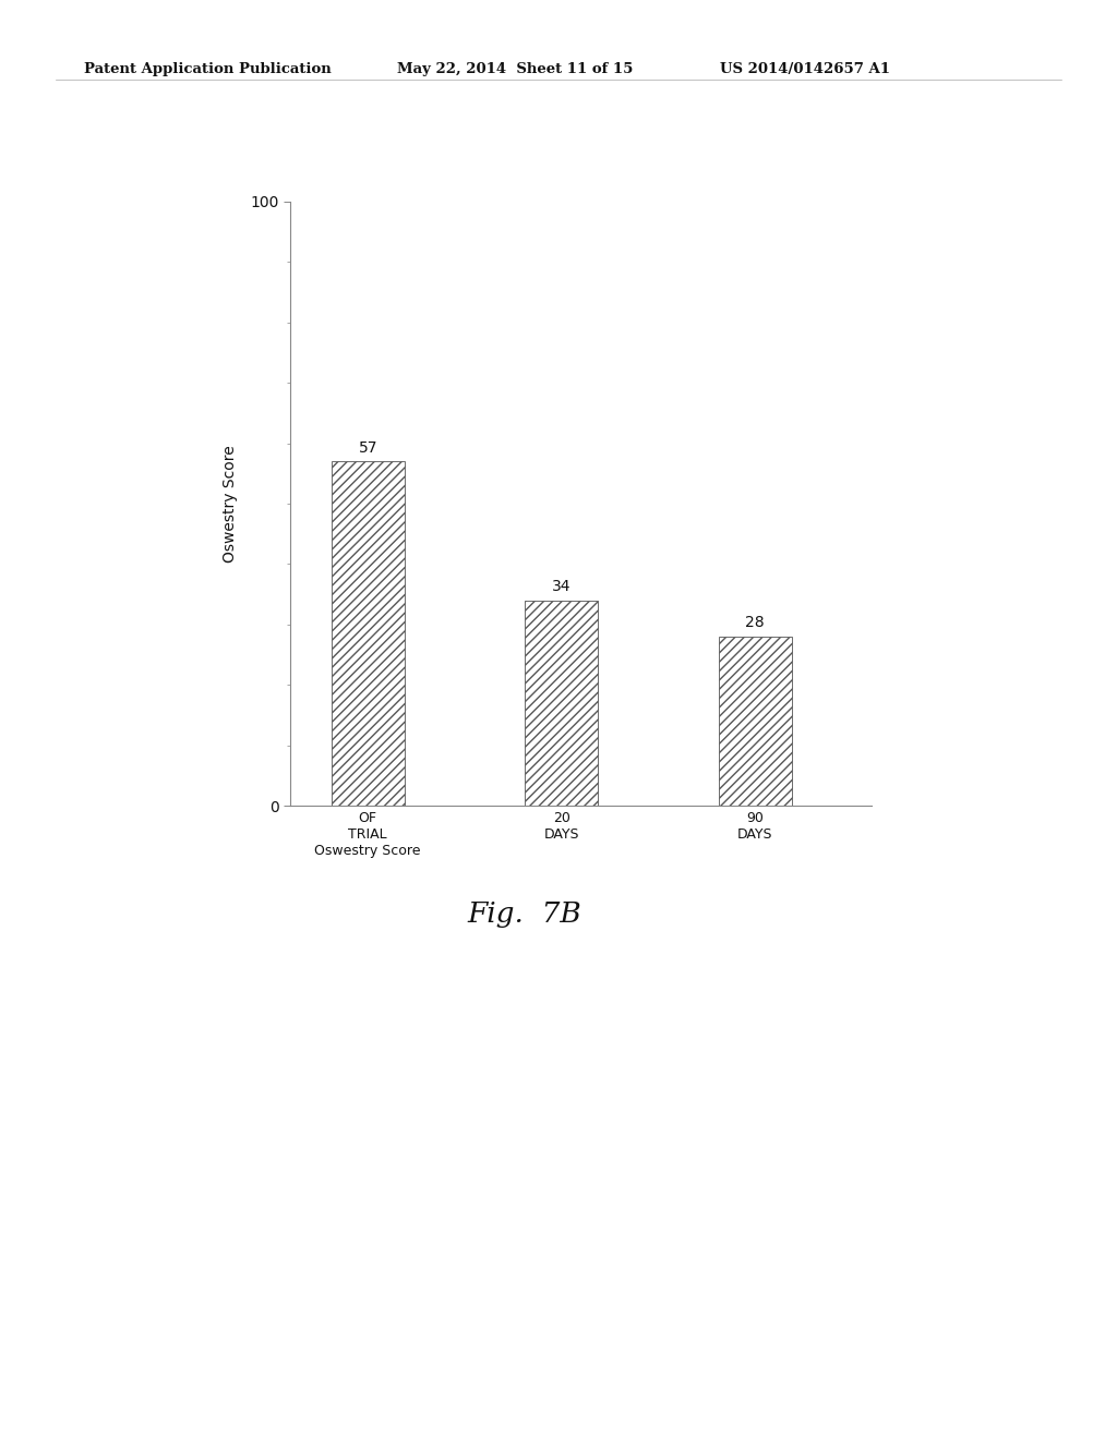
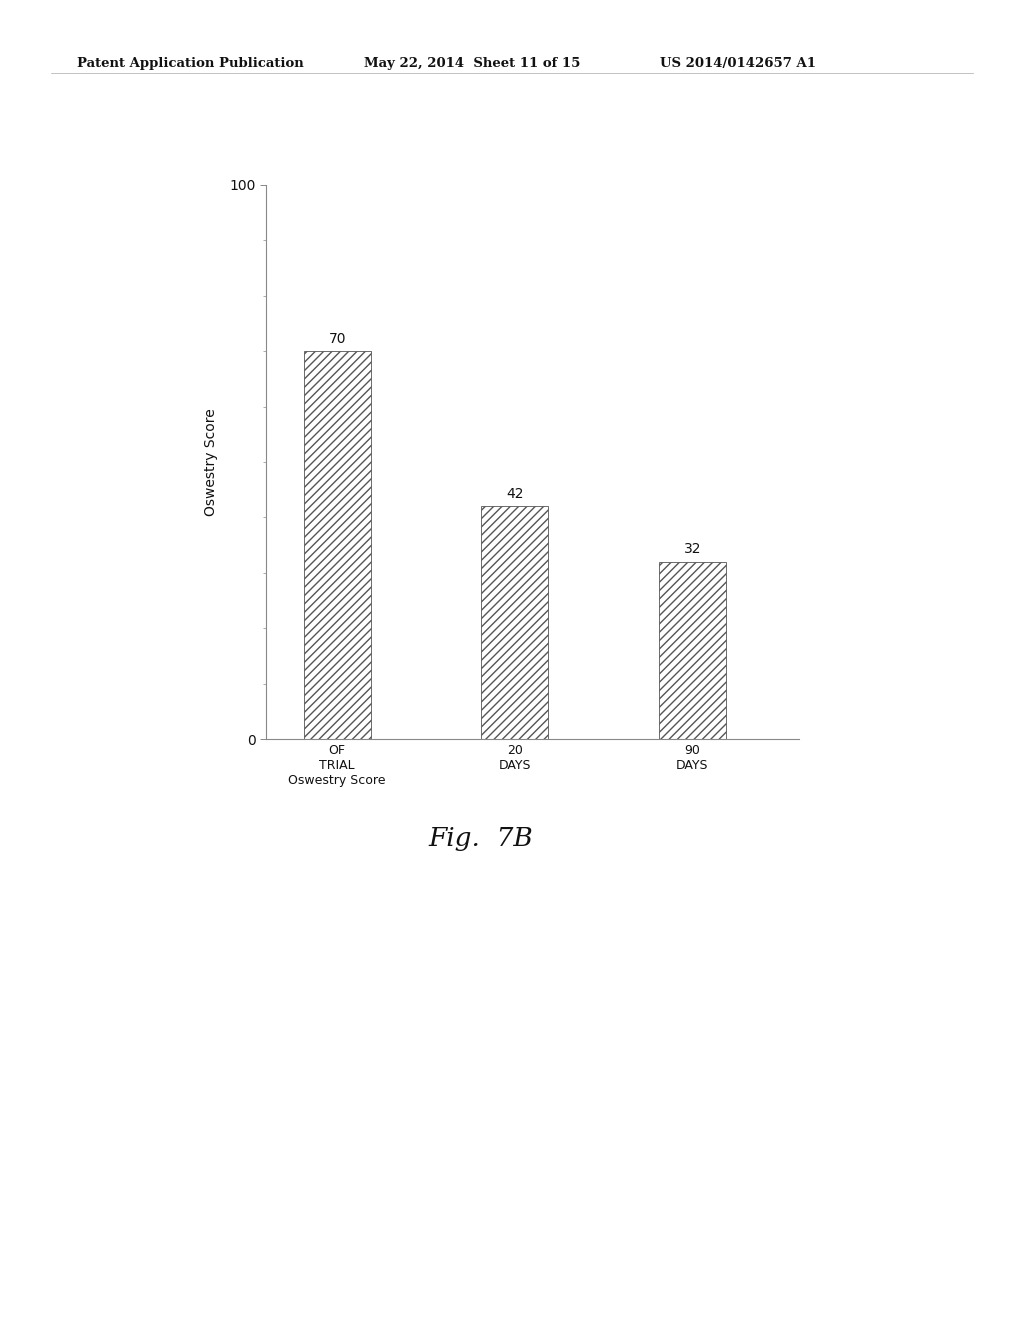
OF TRIAL Oswestry Score: 57 -> 70
20 DAYS: 34 -> 42
90 DAYS: 28 -> 32
